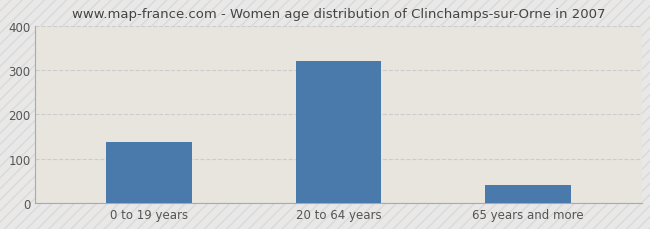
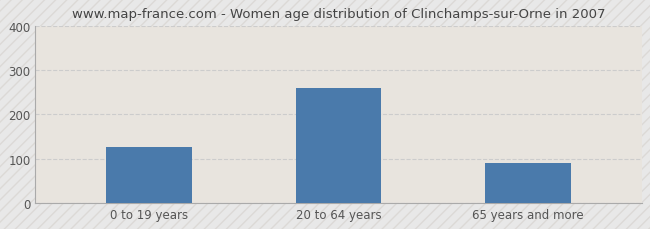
0 to 19 years: 138 -> 125
20 to 64 years: 320 -> 260
65 years and more: 40 -> 90
